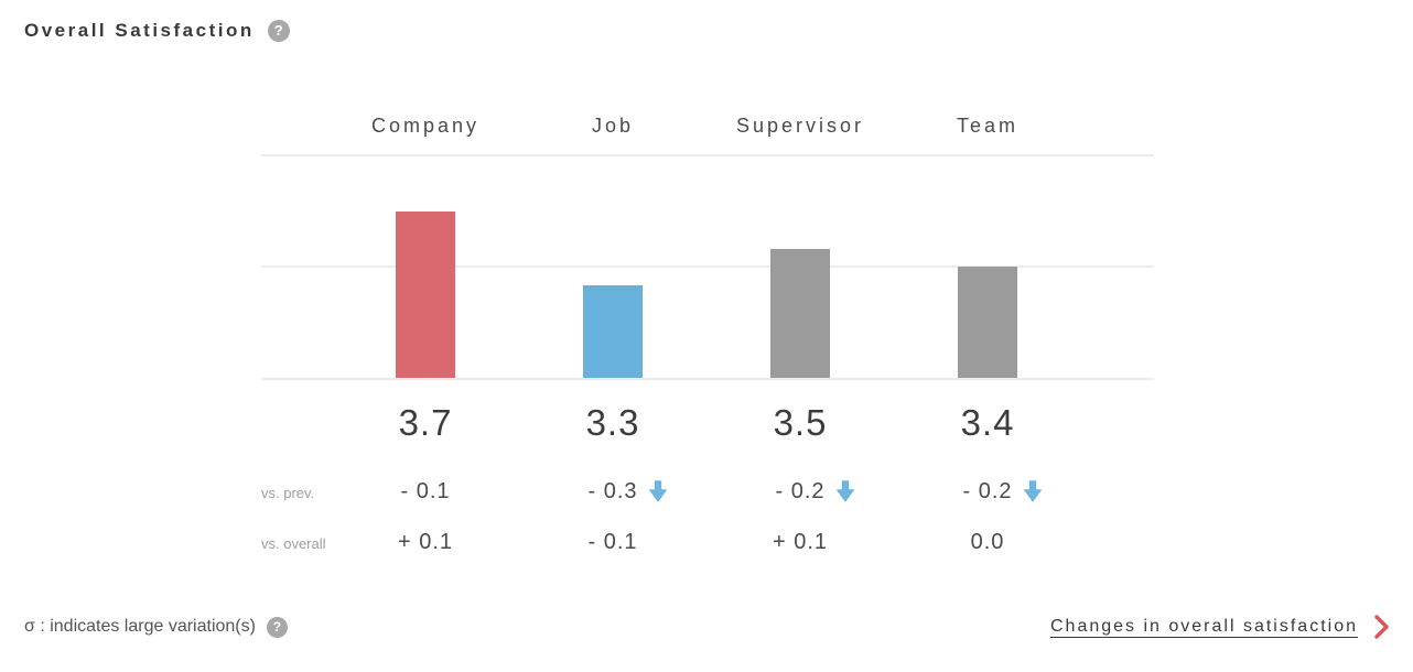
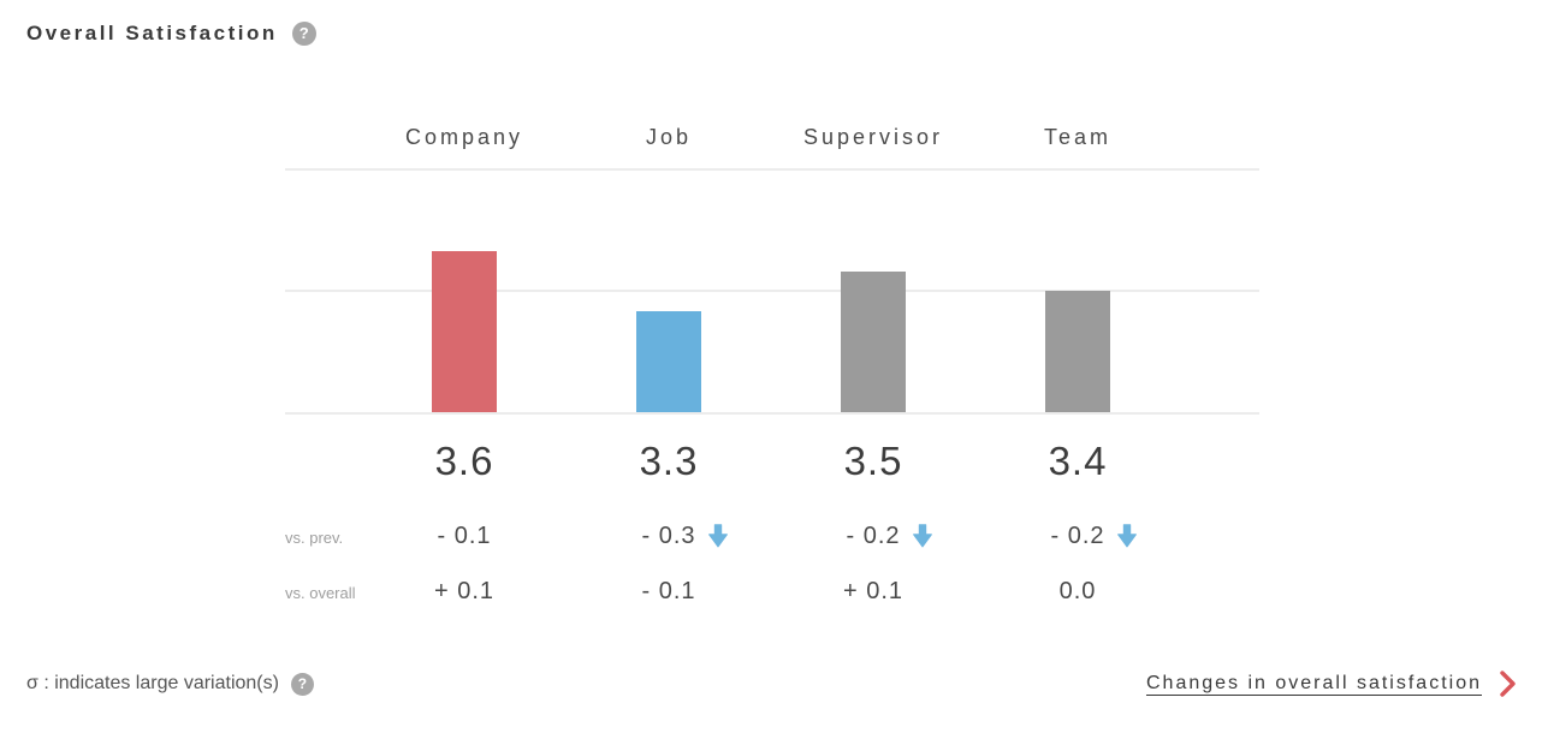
Company: 3.7 -> 3.6
